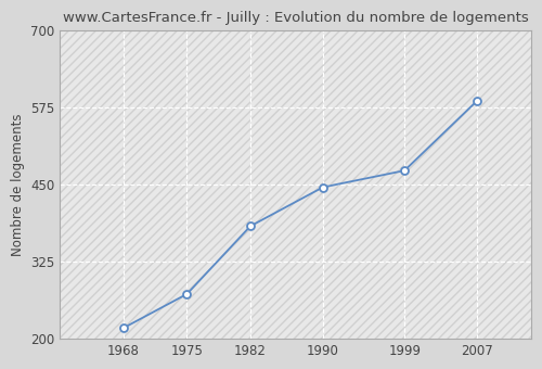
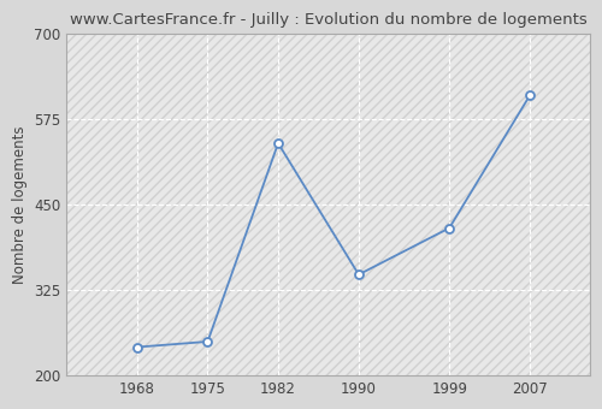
1968: 218 -> 242
1975: 273 -> 250
1982: 383 -> 540
1990: 446 -> 348
1999: 473 -> 416
2007: 586 -> 610
